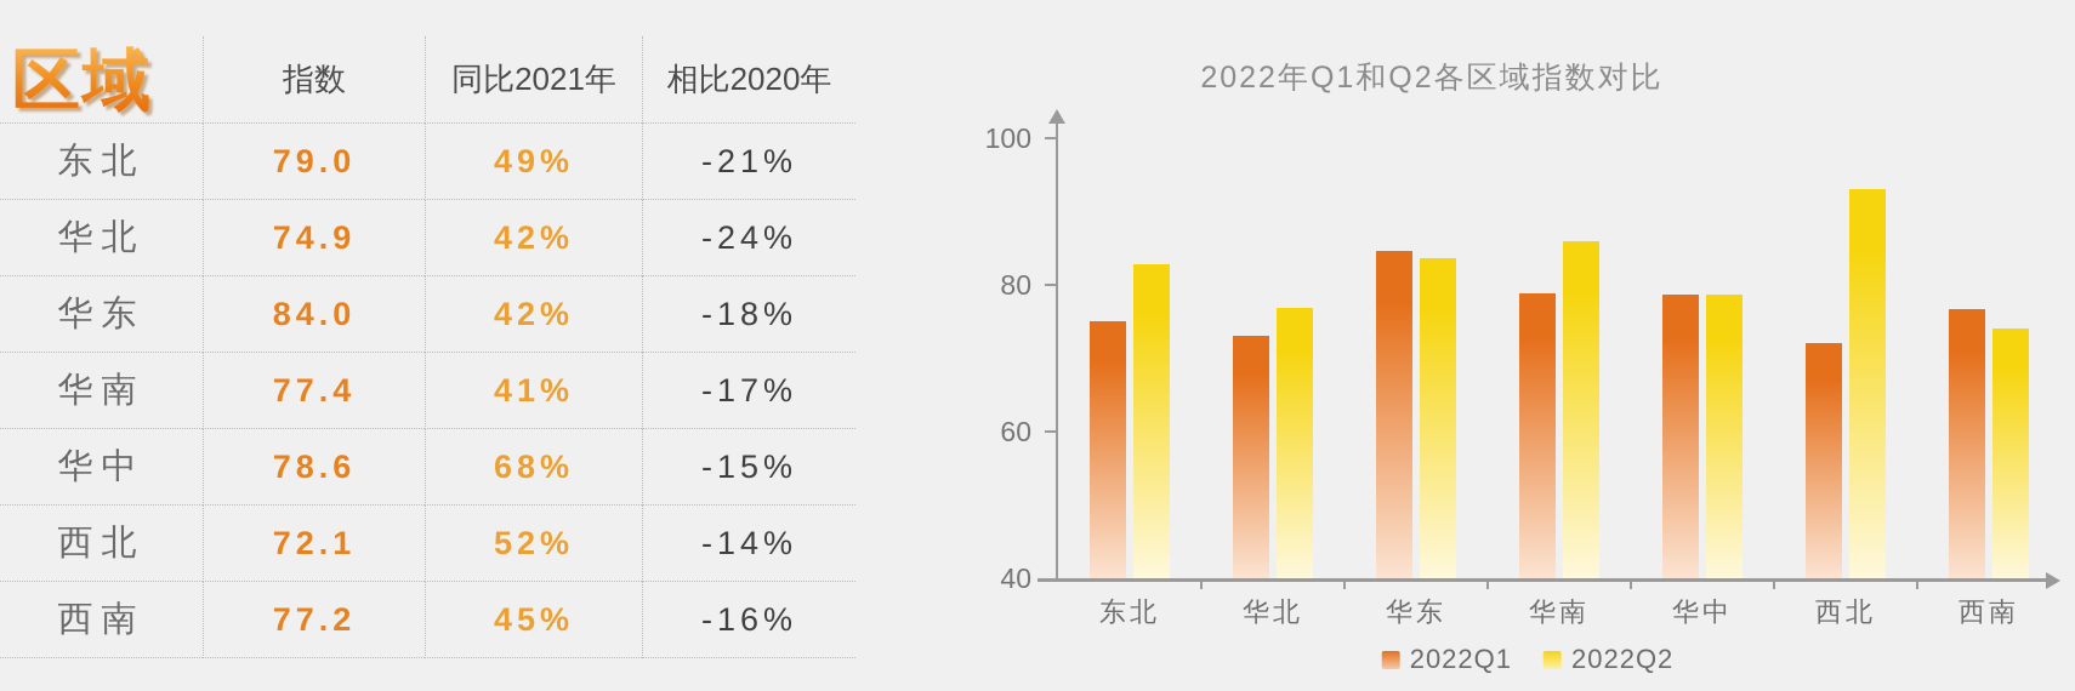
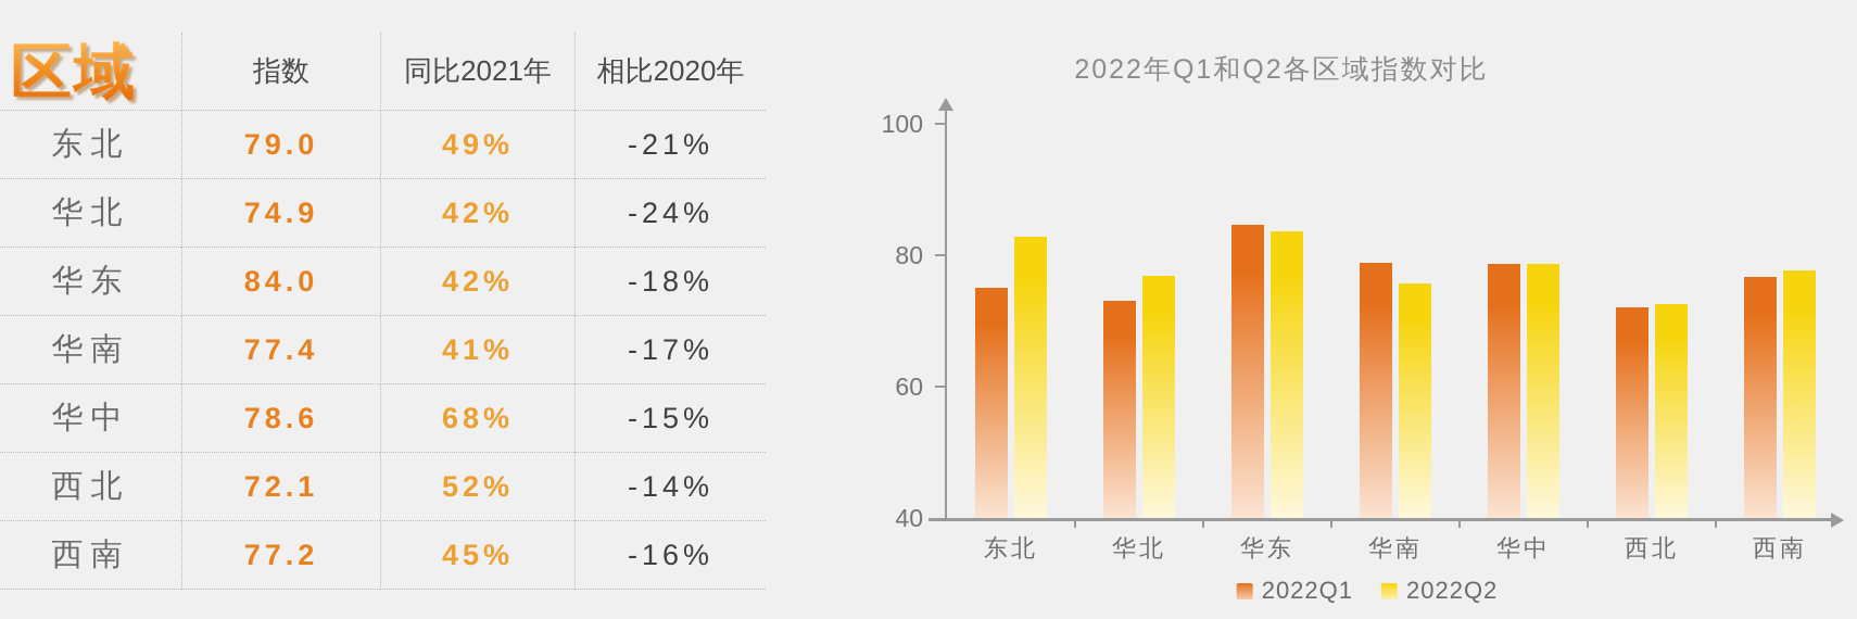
2022Q2/华南: 86 -> 76
2022Q2/西北: 93 -> 72
2022Q2/西南: 74 -> 78
